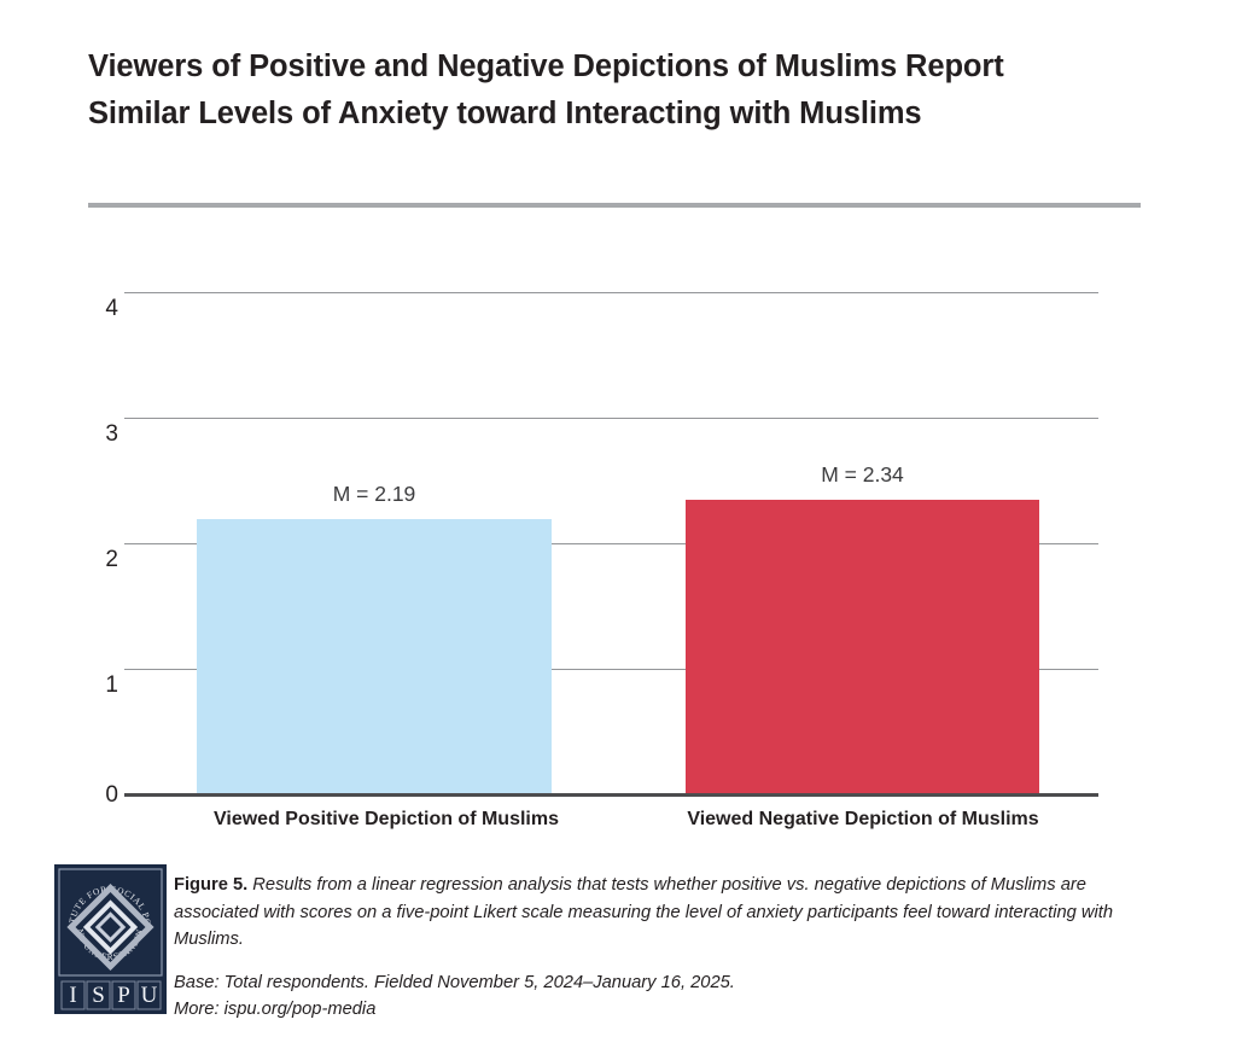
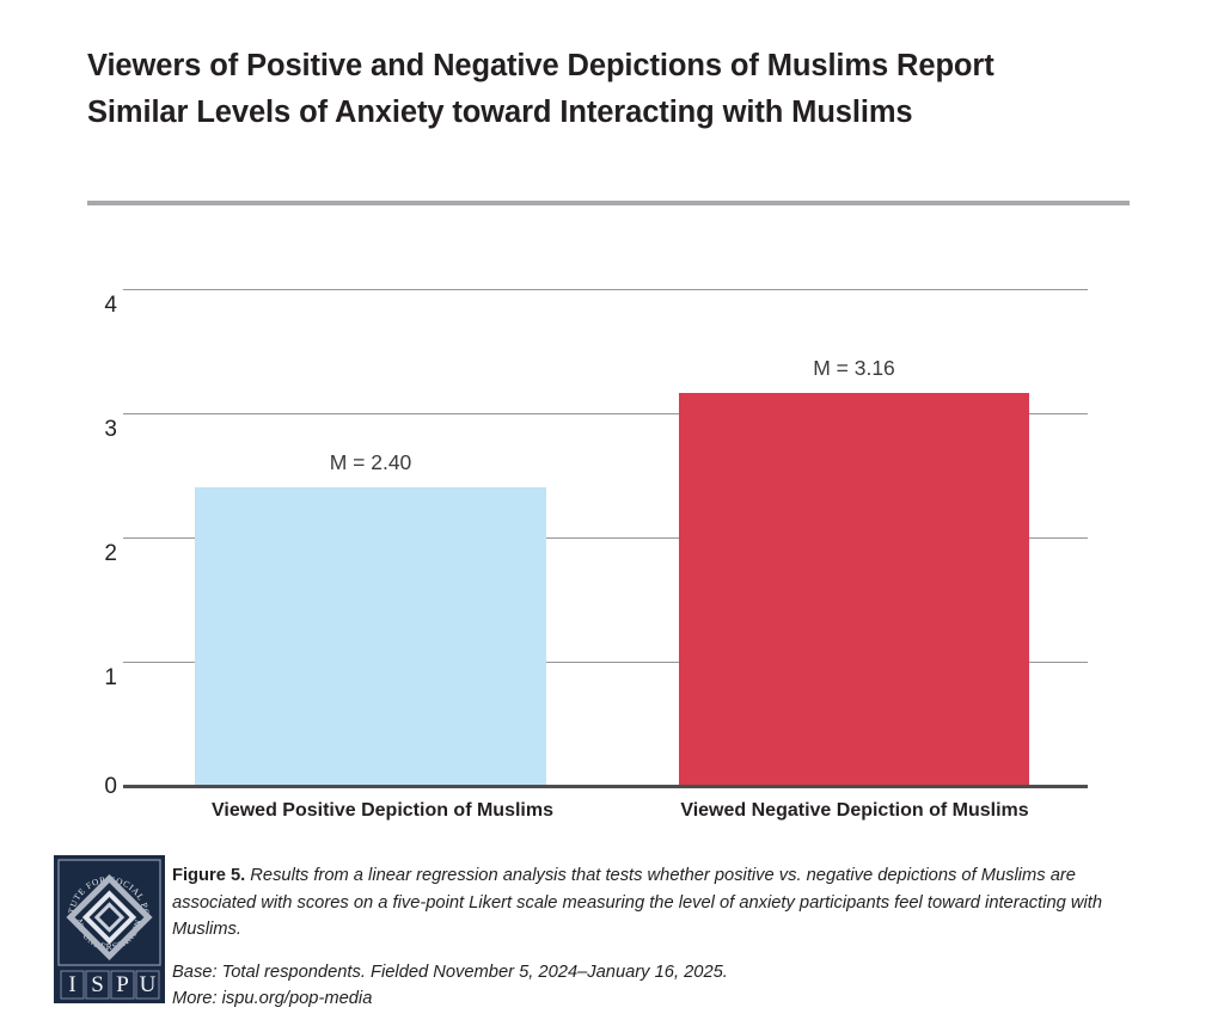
Viewed Positive Depiction of Muslims: 2.19 -> 2.40
Viewed Negative Depiction of Muslims: 2.34 -> 3.16
